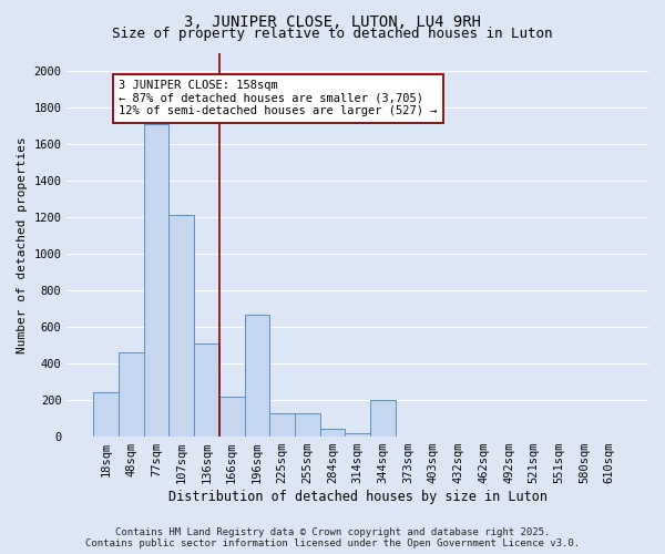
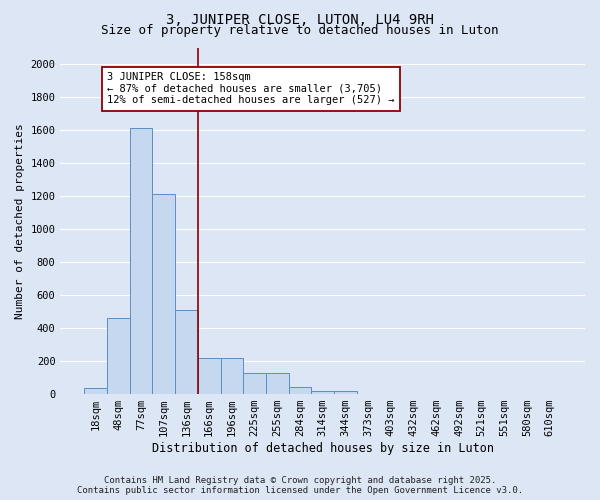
18sqm: 240 -> 40
77sqm: 1710 -> 1610
196sqm: 670 -> 220
344sqm: 200 -> 20
